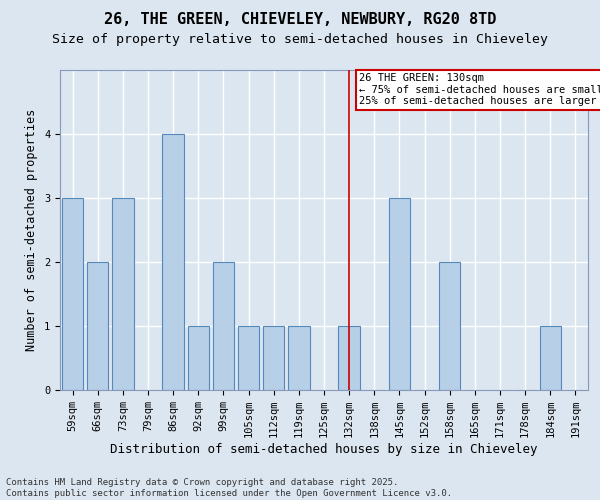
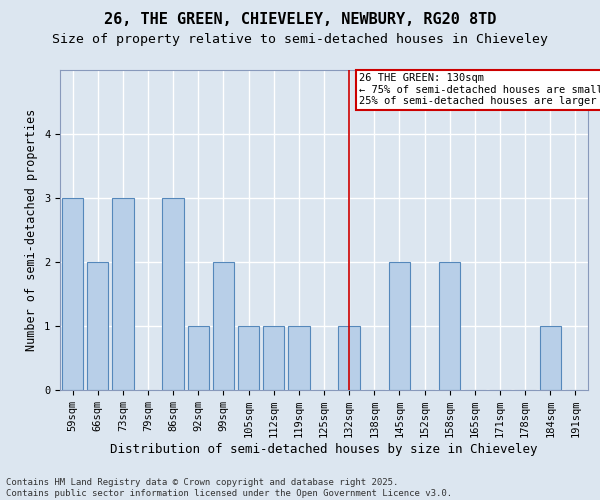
86sqm: 4 -> 3
145sqm: 3 -> 2
